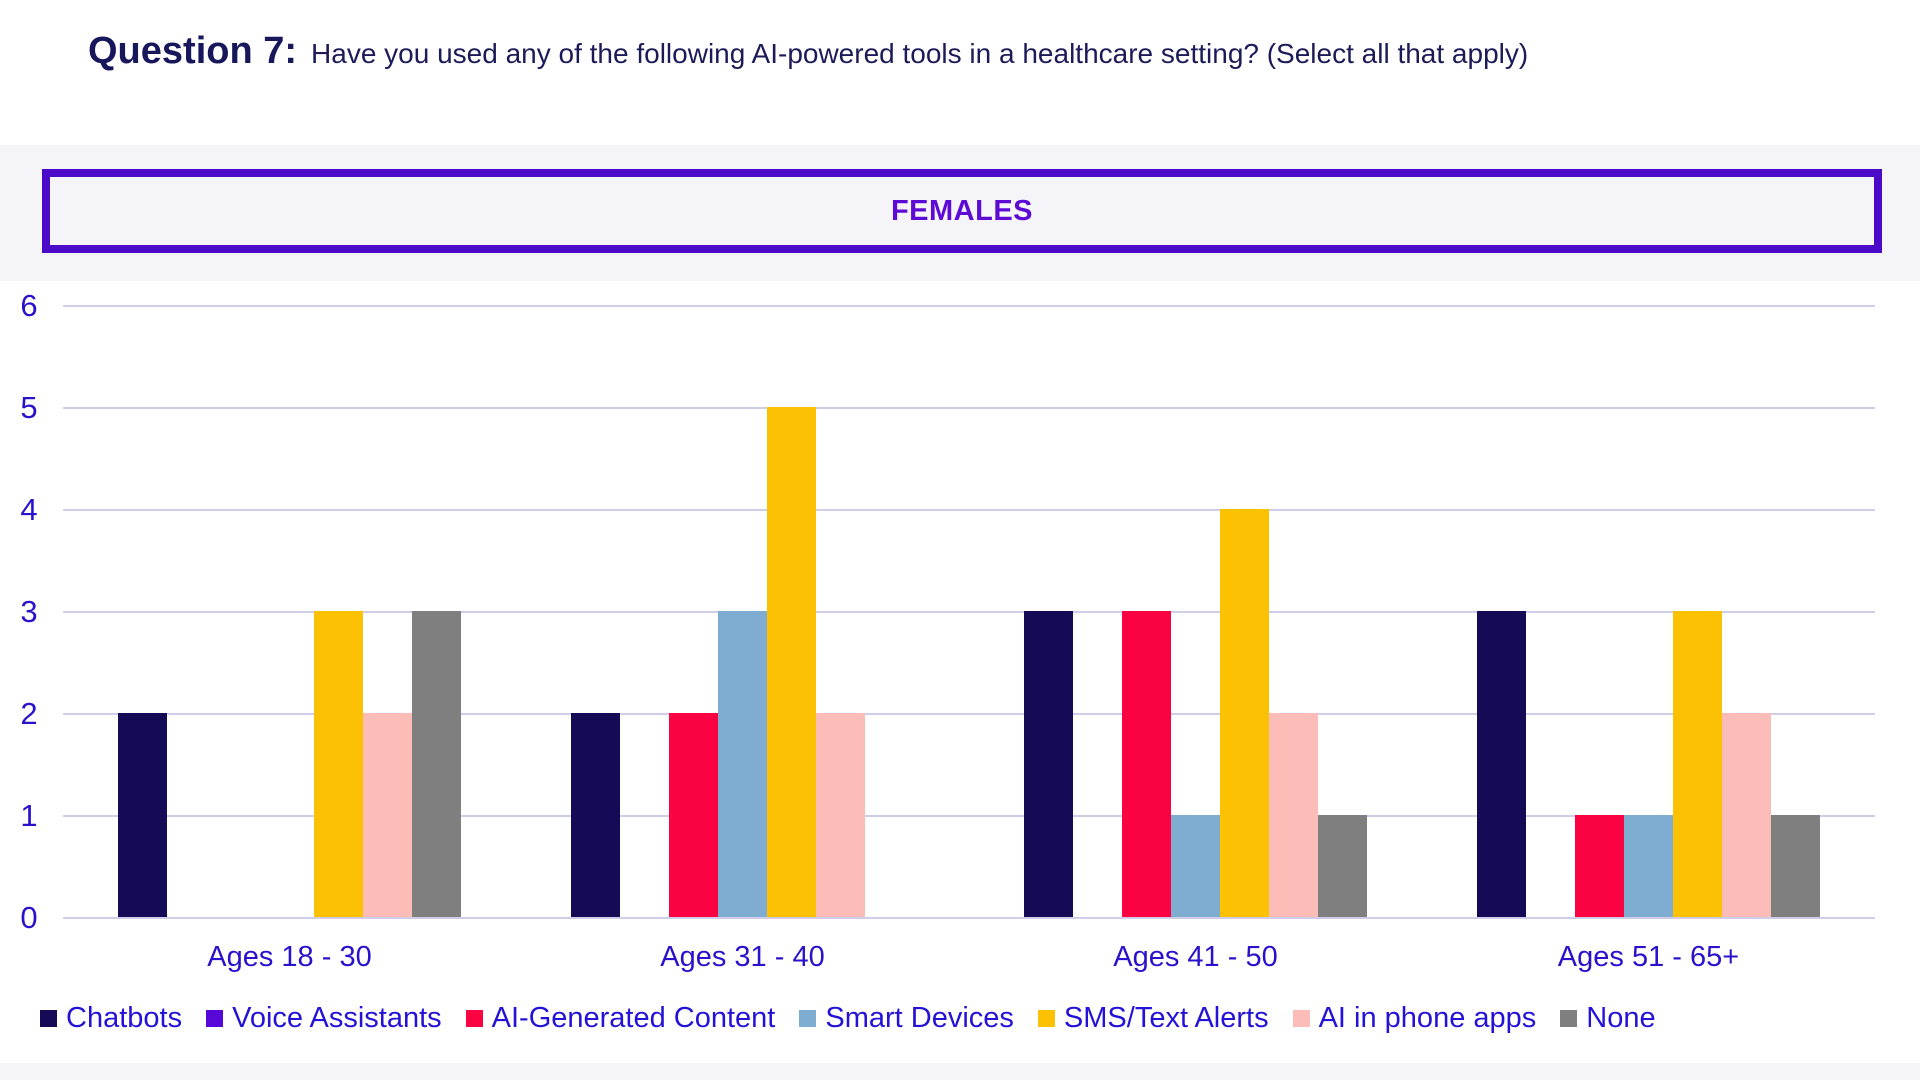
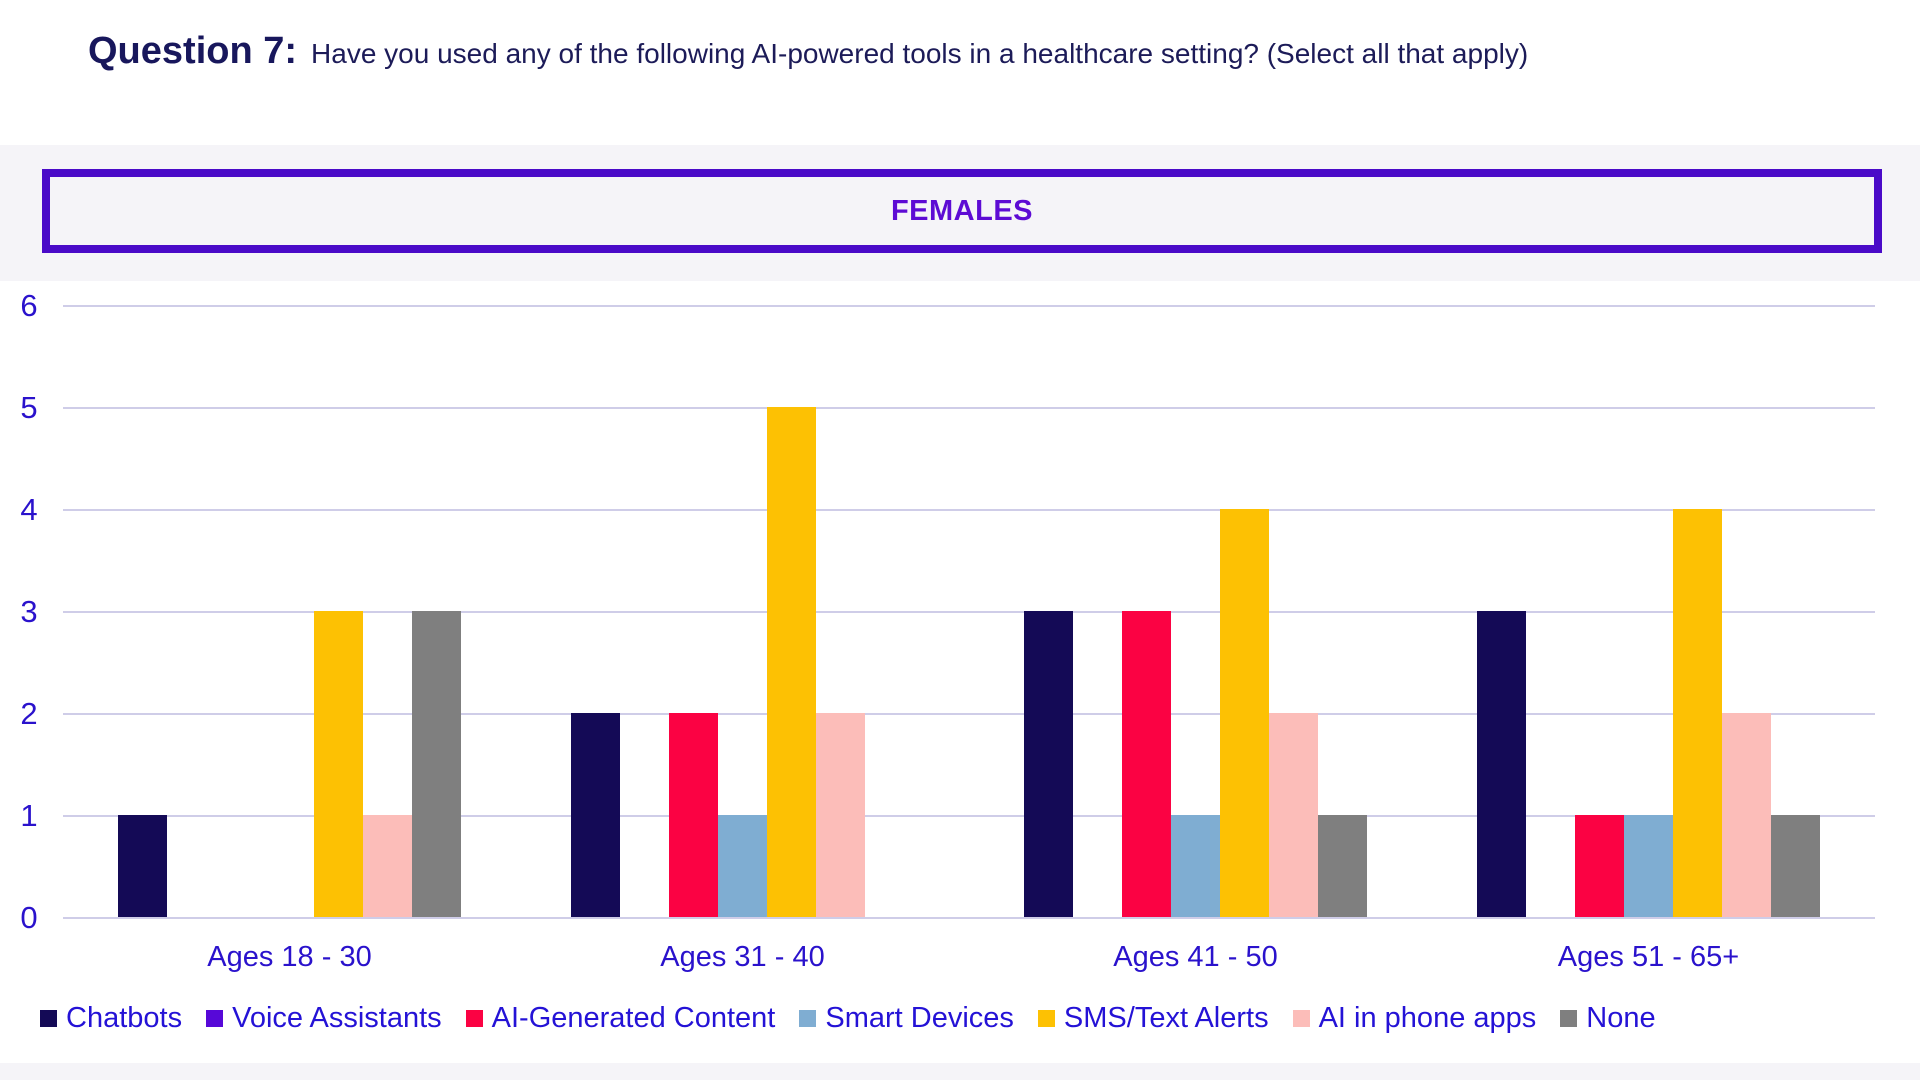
Chatbots/Ages 18 - 30: 2 -> 1
AI in phone apps/Ages 18 - 30: 2 -> 1
Smart Devices/Ages 31 - 40: 3 -> 1
SMS/Text Alerts/Ages 51 - 65+: 3 -> 4
